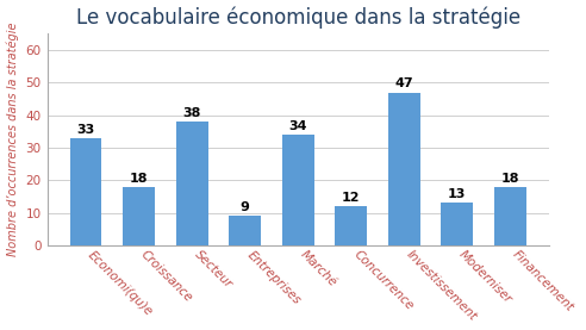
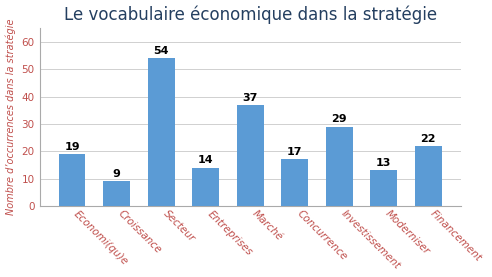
Economi(qu)e: 33 -> 19
Croissance: 18 -> 9
Secteur: 38 -> 54
Entreprises: 9 -> 14
Marché: 34 -> 37
Concurrence: 12 -> 17
Investissement: 47 -> 29
Financement: 18 -> 22
